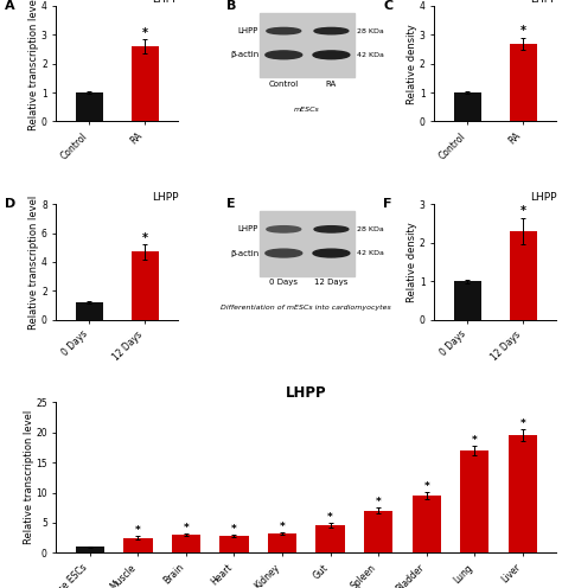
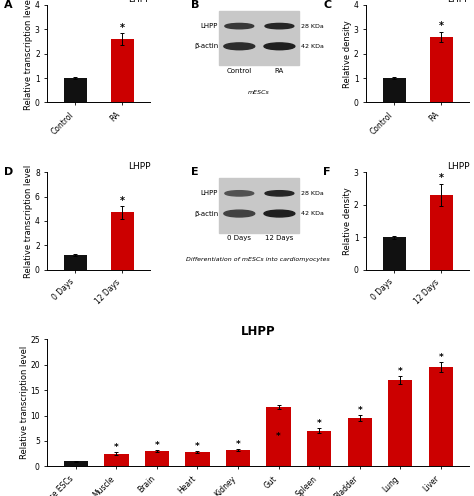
Gut: 4.5 -> 11.6
